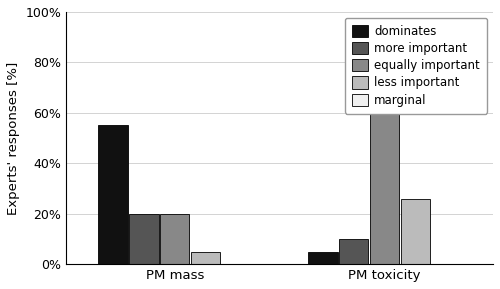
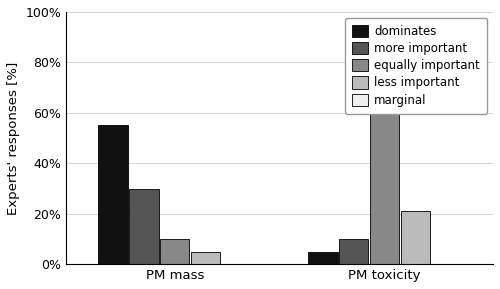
more important/PM mass: 20% -> 30%
equally important/PM mass: 20% -> 10%
less important/PM toxicity: 26% -> 21%
